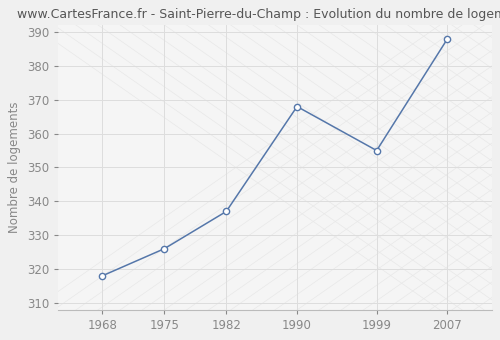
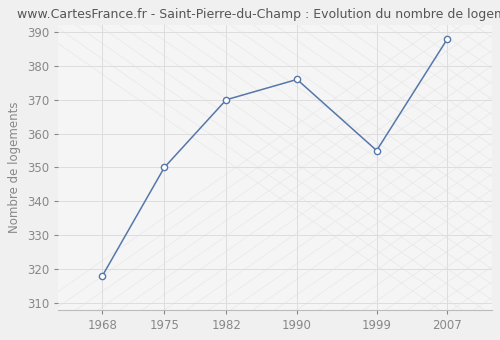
1975: 326 -> 350
1982: 337 -> 370
1990: 368 -> 376
